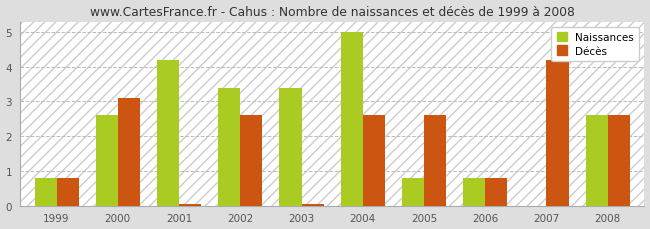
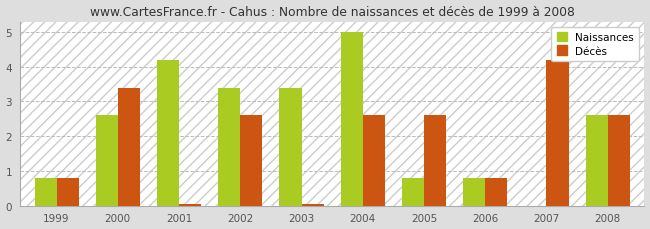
Décès/2000: 3.10 -> 3.40
